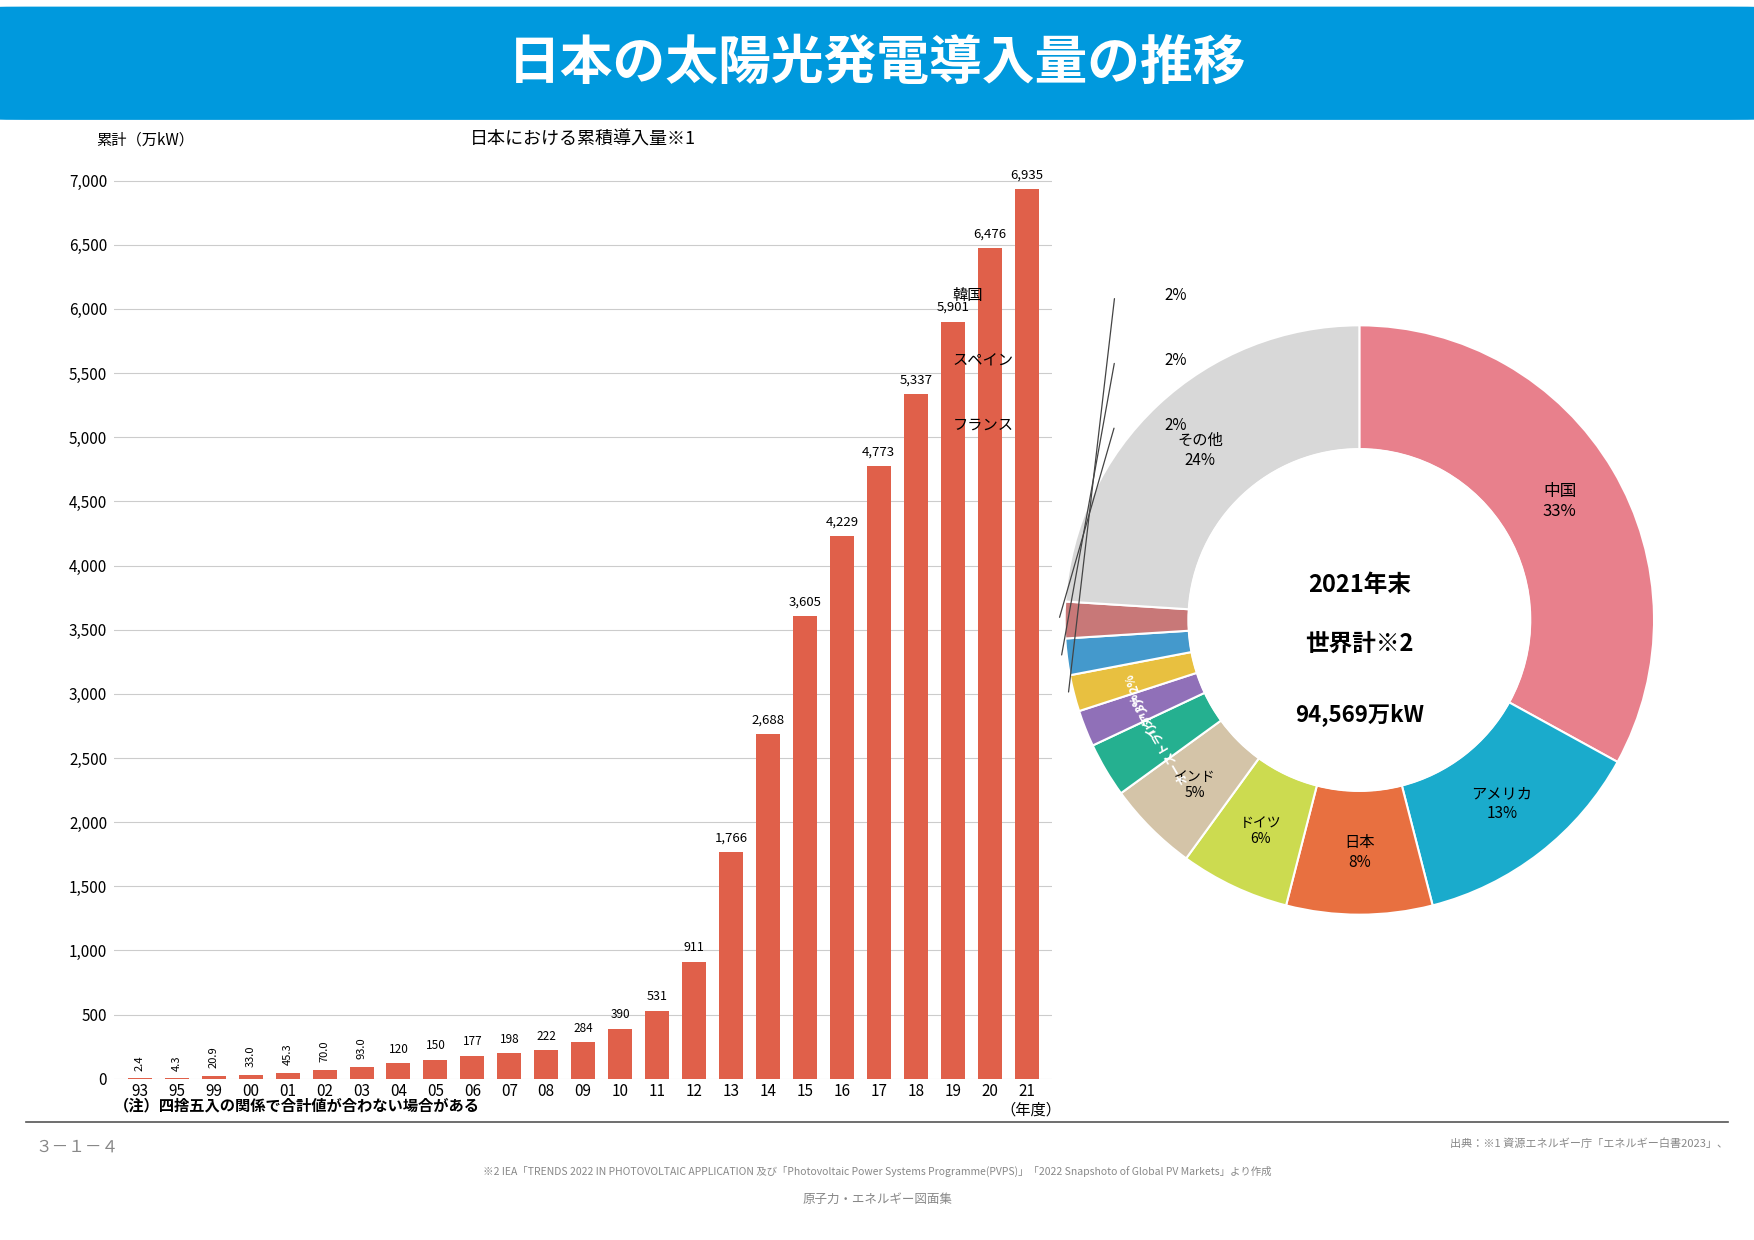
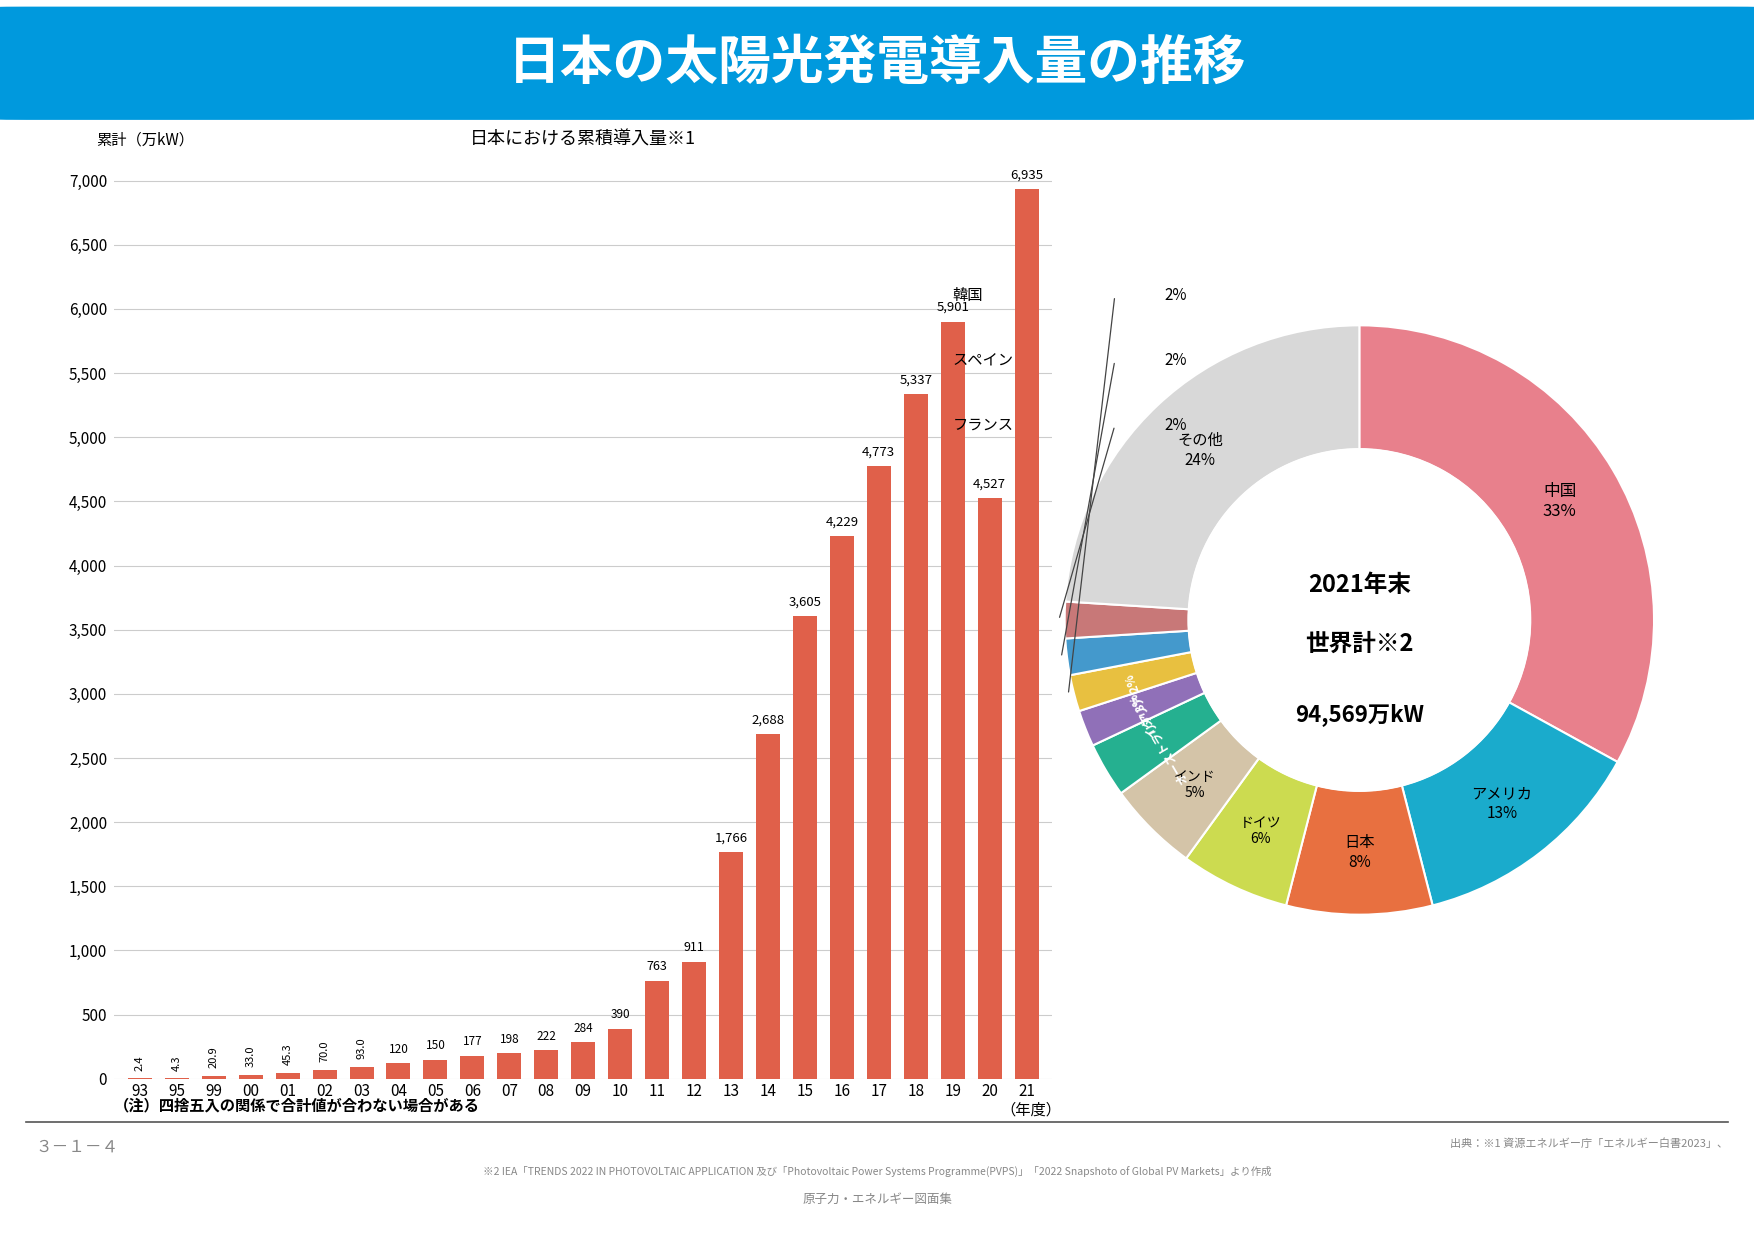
11: 531 -> 763
20: 6,476 -> 4,527
